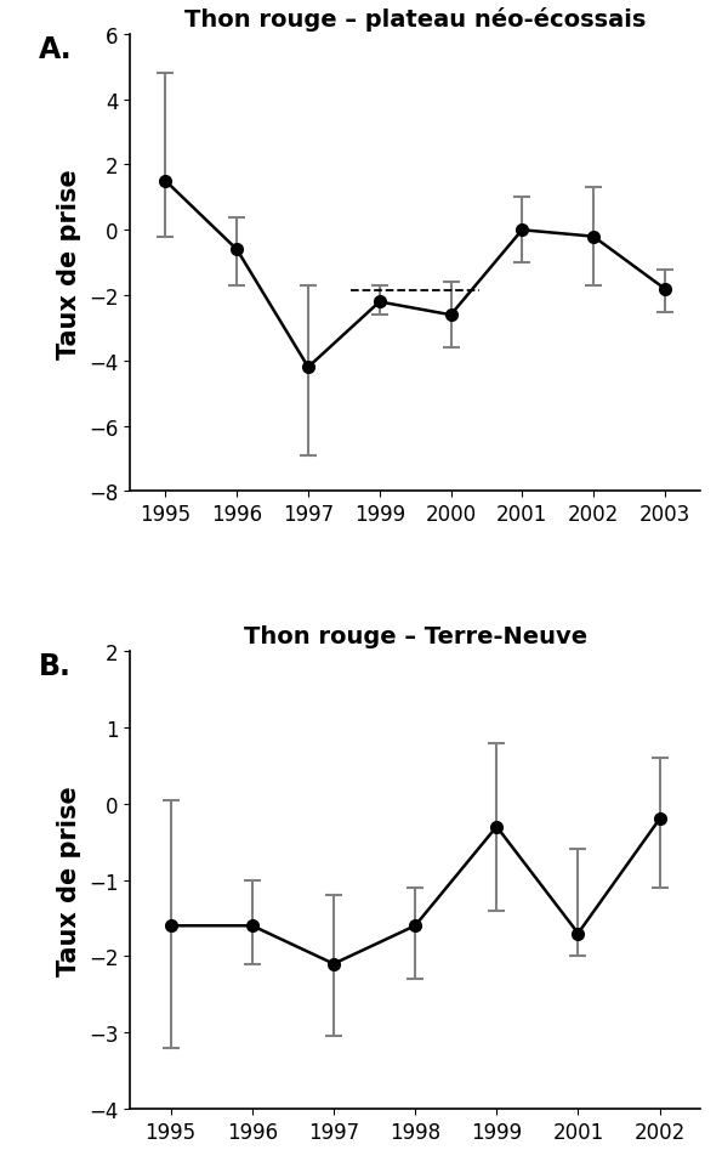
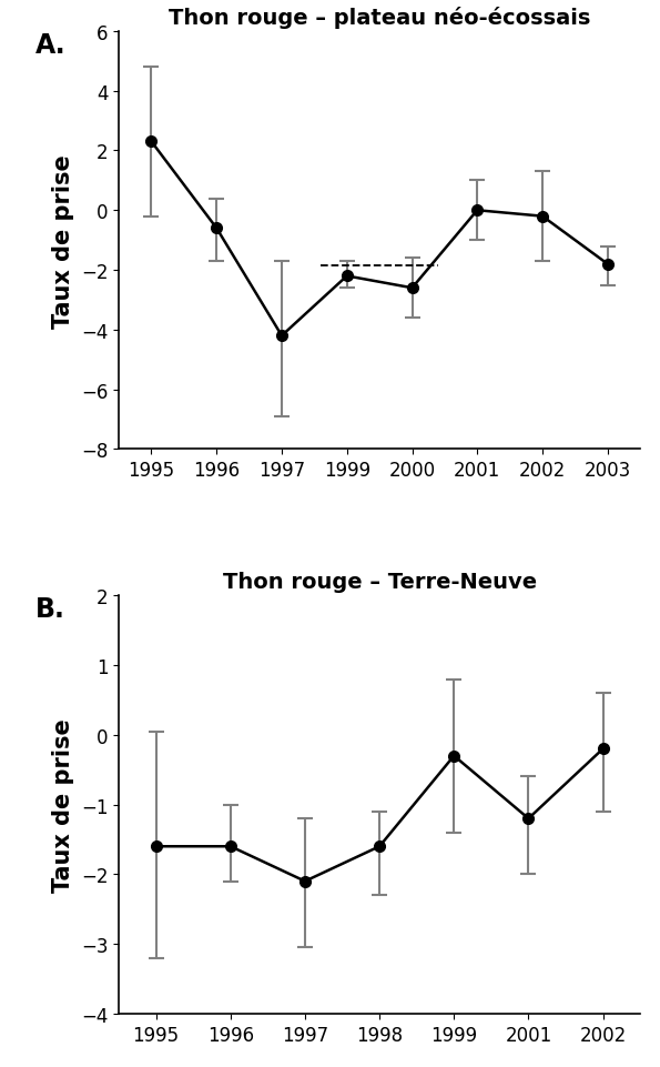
Thon rouge – plateau néo-écossais/1995: 1.5 -> 2.3
Thon rouge – Terre-Neuve/2001: -1.7 -> -1.2
